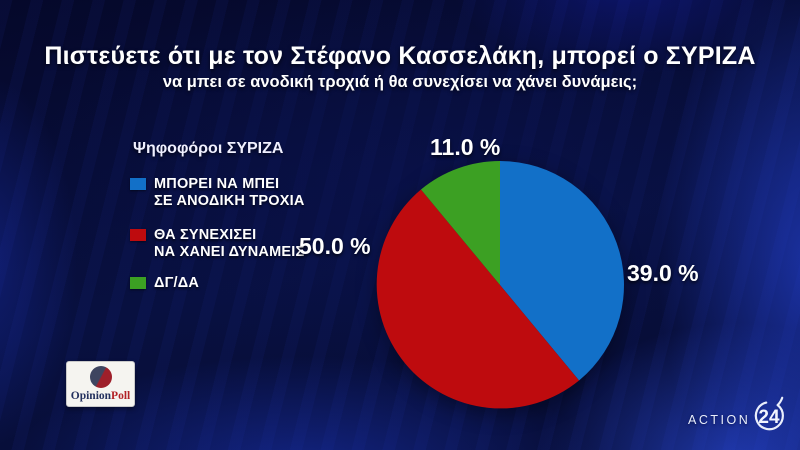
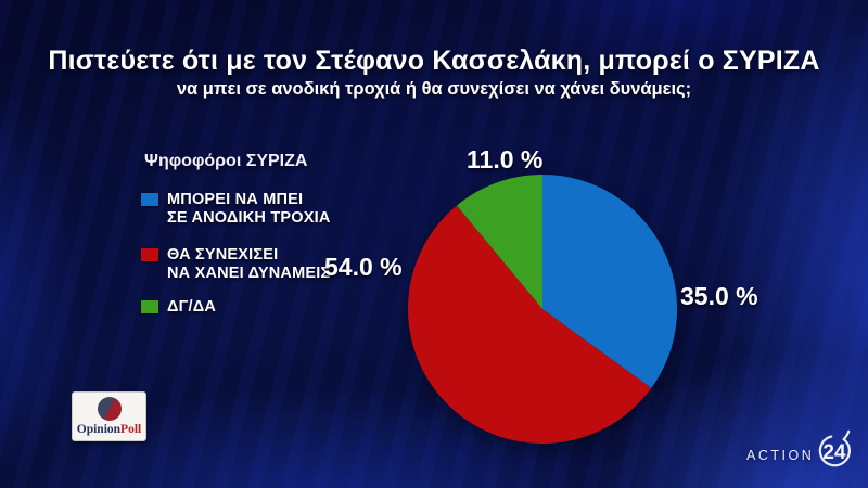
ΜΠΟΡΕΙ ΝΑ ΜΠΕΙ ΣΕ ΑΝΟΔΙΚΗ ΤΡΟΧΙΑ: 39.0 -> 35.0
ΘΑ ΣΥΝΕΧΙΣΕΙ ΝΑ ΧΑΝΕΙ ΔΥΝΑΜΕΙΣ: 50.0 -> 54.0
